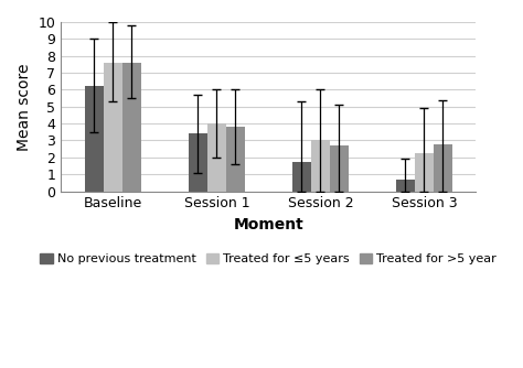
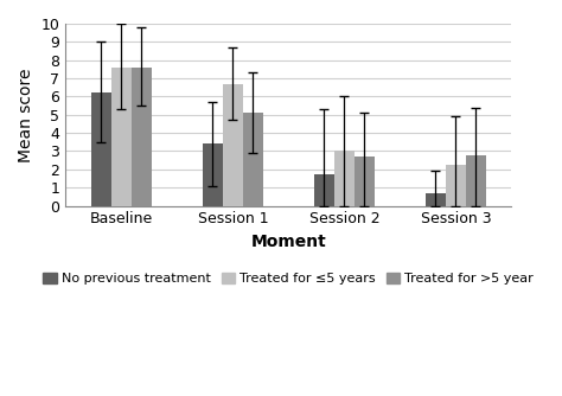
Treated for ≤5 years/Session 1: 4.0 -> 6.7
Treated for >5 year/Session 1: 3.8 -> 5.1
